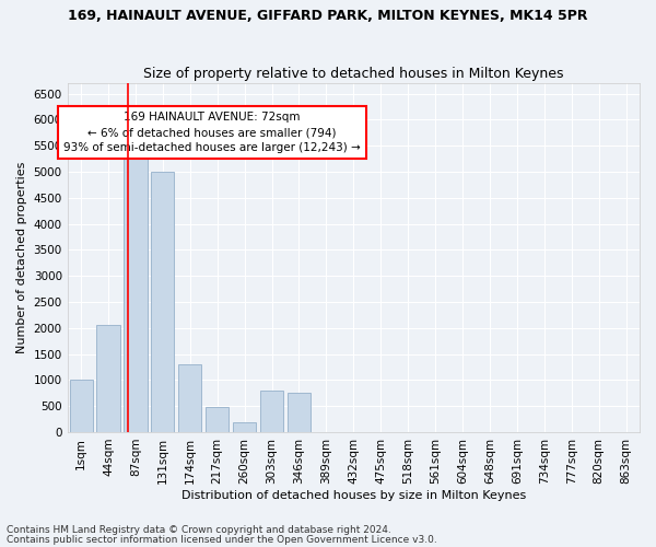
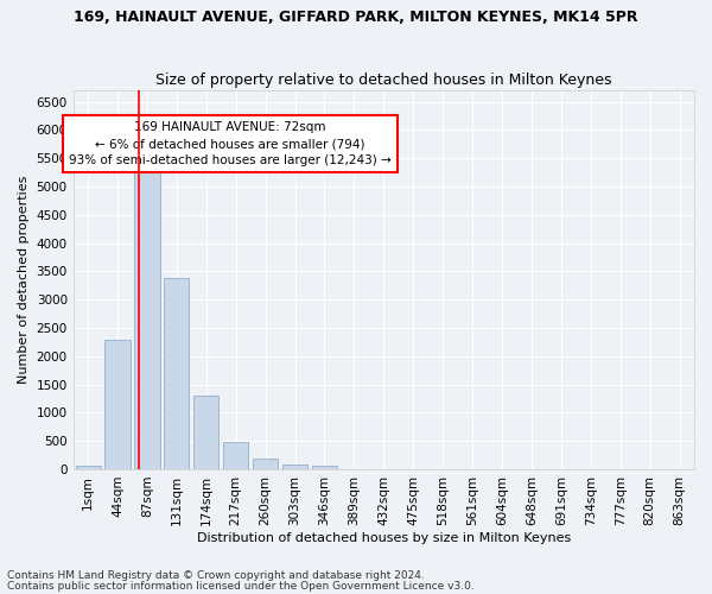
1sqm: 1000 -> 70
44sqm: 2050 -> 2280
131sqm: 5000 -> 3380
303sqm: 800 -> 80
346sqm: 750 -> 60
